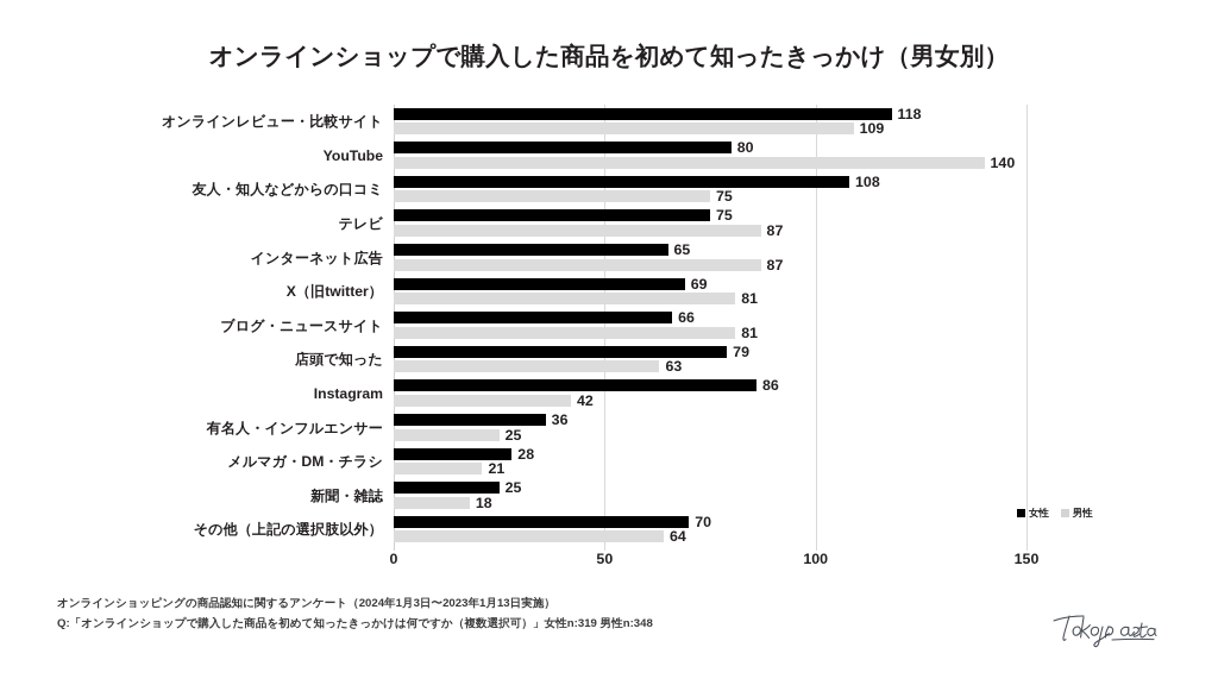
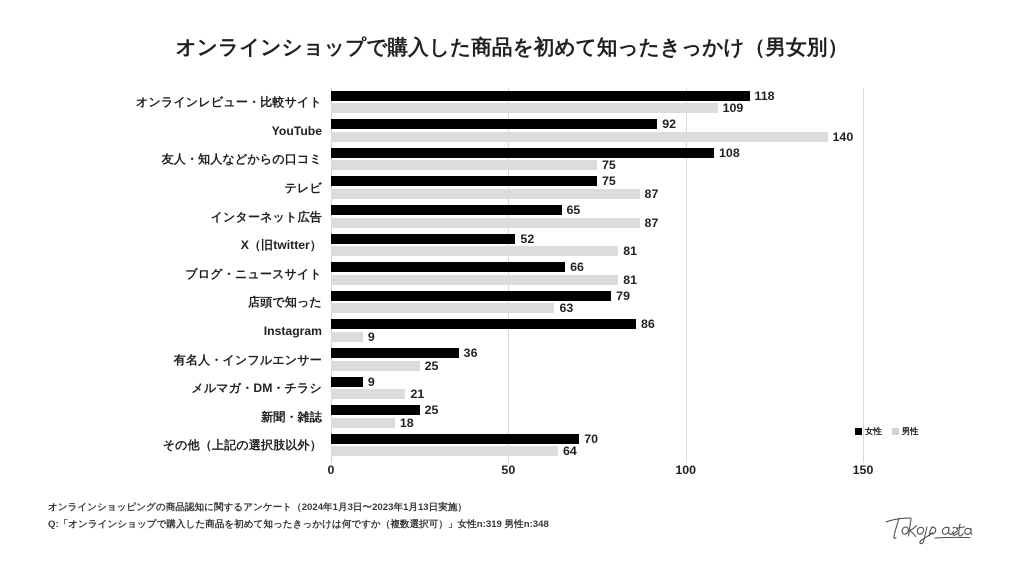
女性/YouTube: 80 -> 92
女性/X（旧twitter）: 69 -> 52
男性/Instagram: 42 -> 9
女性/メルマガ・DM・チラシ: 28 -> 9
